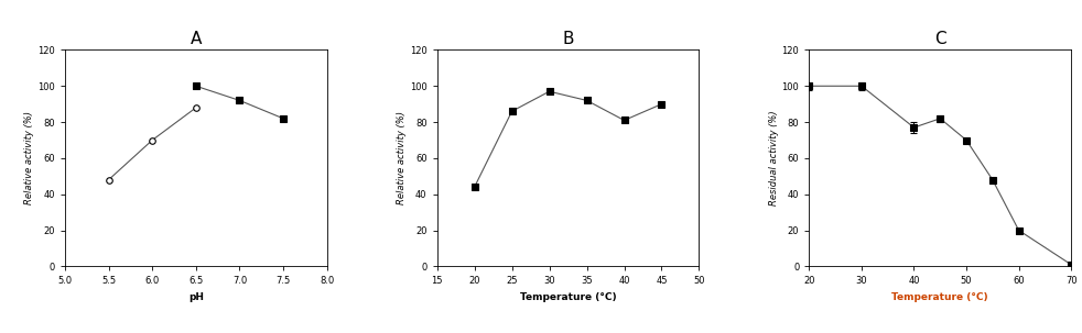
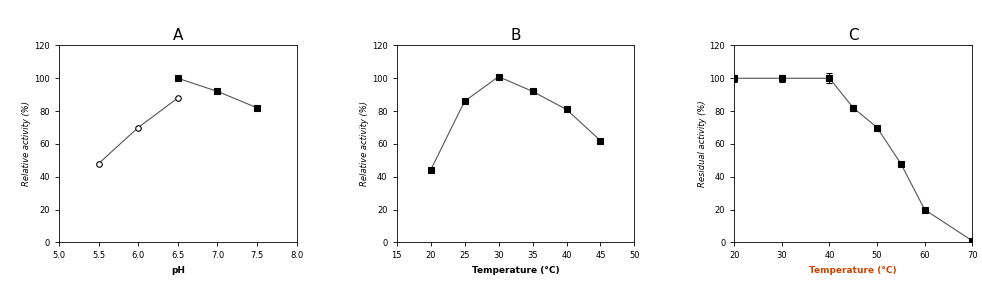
B/30: 97 -> 101
B/45: 90 -> 62
C/40: 77 -> 100
